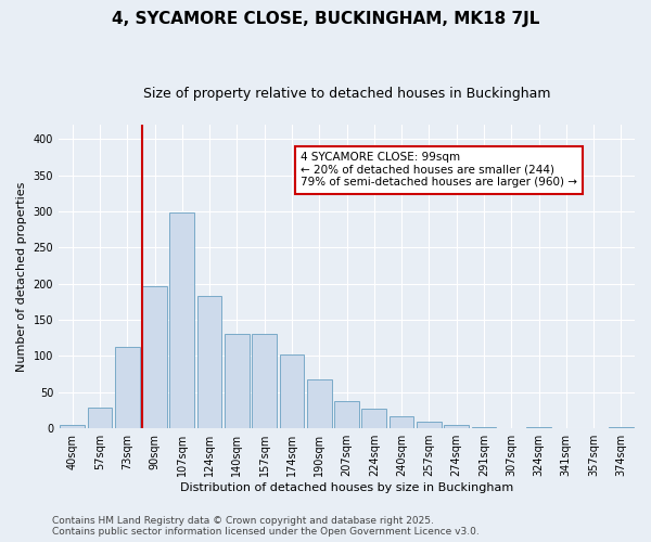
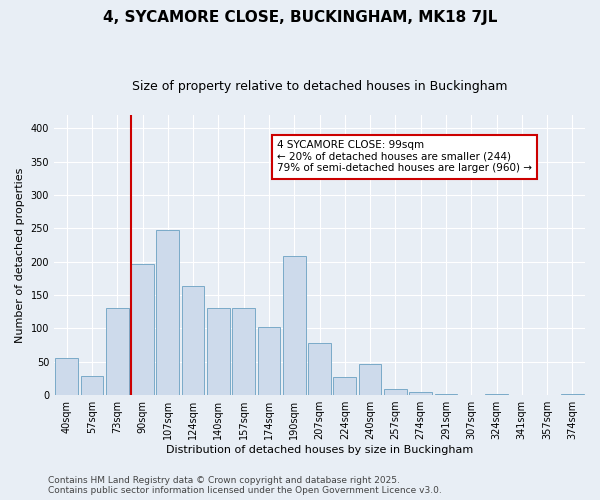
40sqm: 5 -> 56
73sqm: 112 -> 130
107sqm: 299 -> 248
124sqm: 183 -> 164
190sqm: 68 -> 208
207sqm: 37 -> 78
240sqm: 16 -> 46
